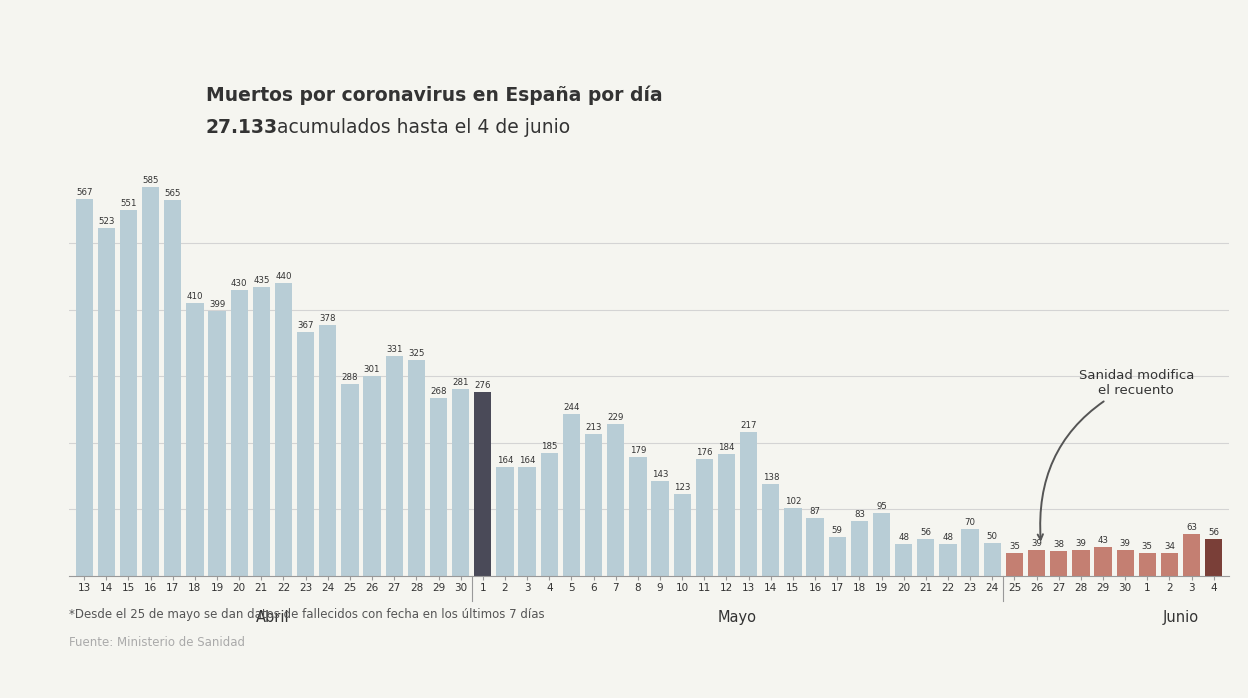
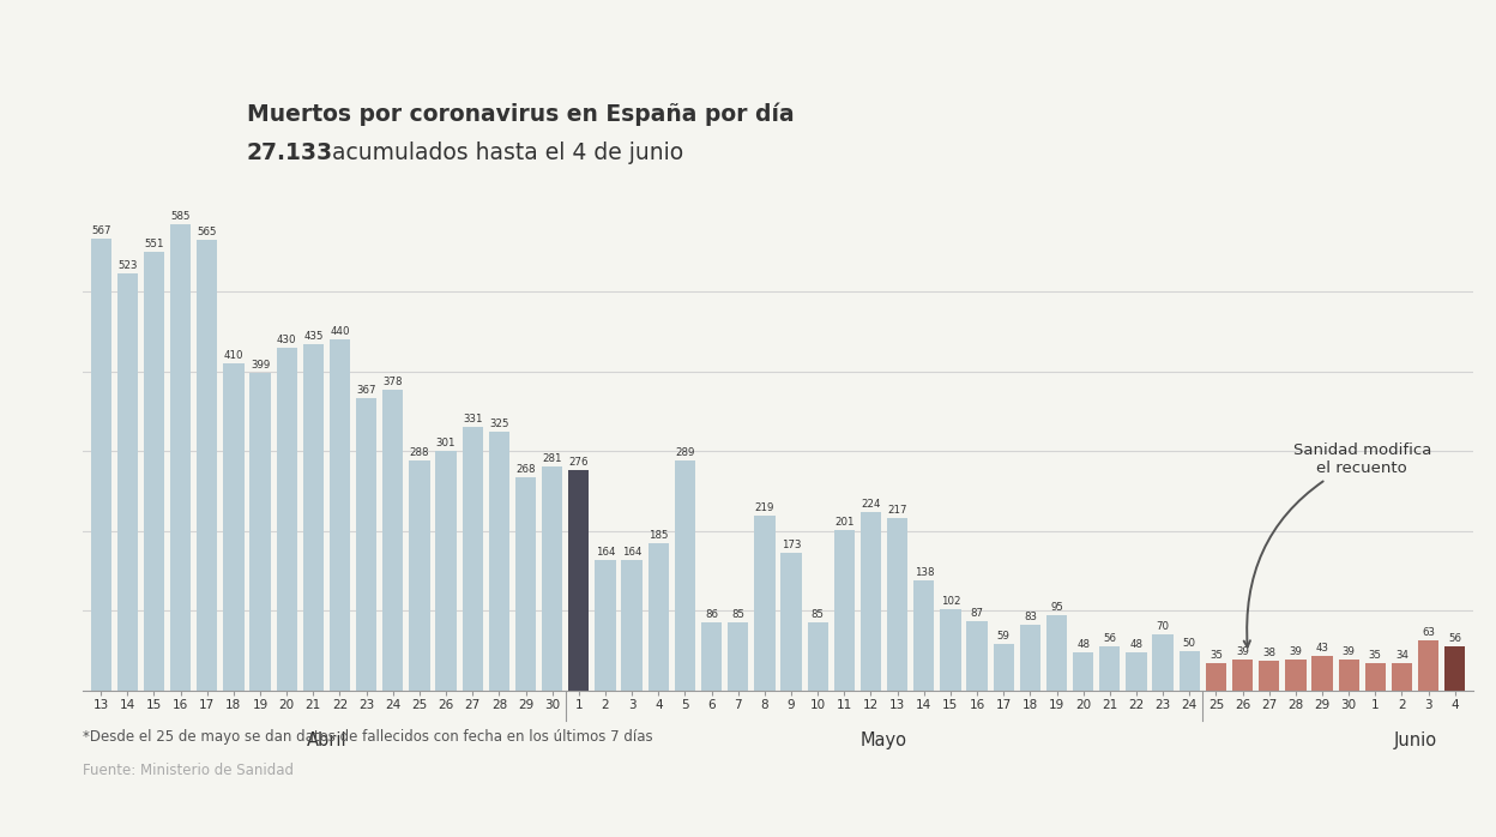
5: 244 -> 289
6: 213 -> 86
7: 229 -> 85
8: 179 -> 219
9: 143 -> 173
10: 123 -> 85
11: 176 -> 201
12: 184 -> 224
